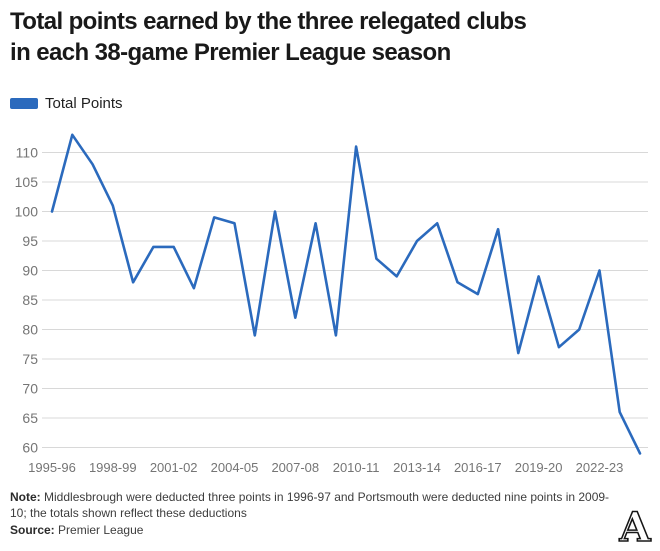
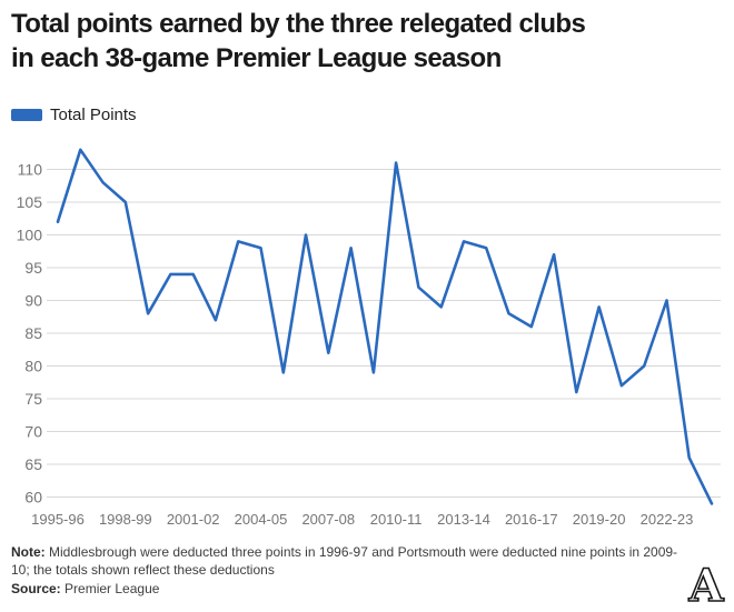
1995-96: 100 -> 102
1998-99: 101 -> 105
2013-14: 95 -> 99
